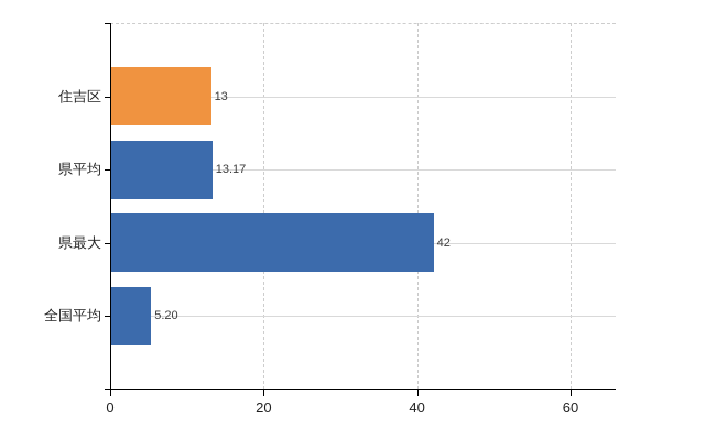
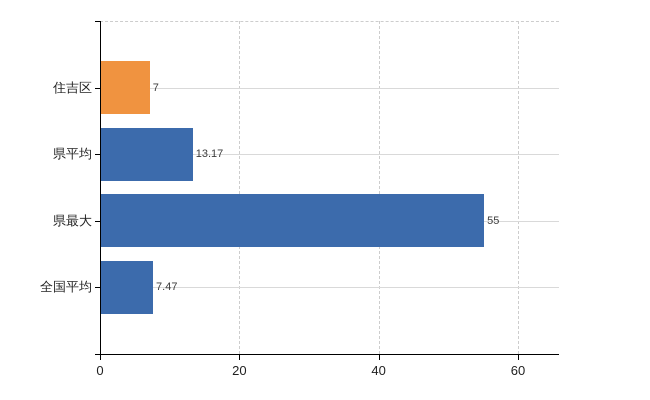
住吉区: 13 -> 7
県最大: 42 -> 55
全国平均: 5.20 -> 7.47
